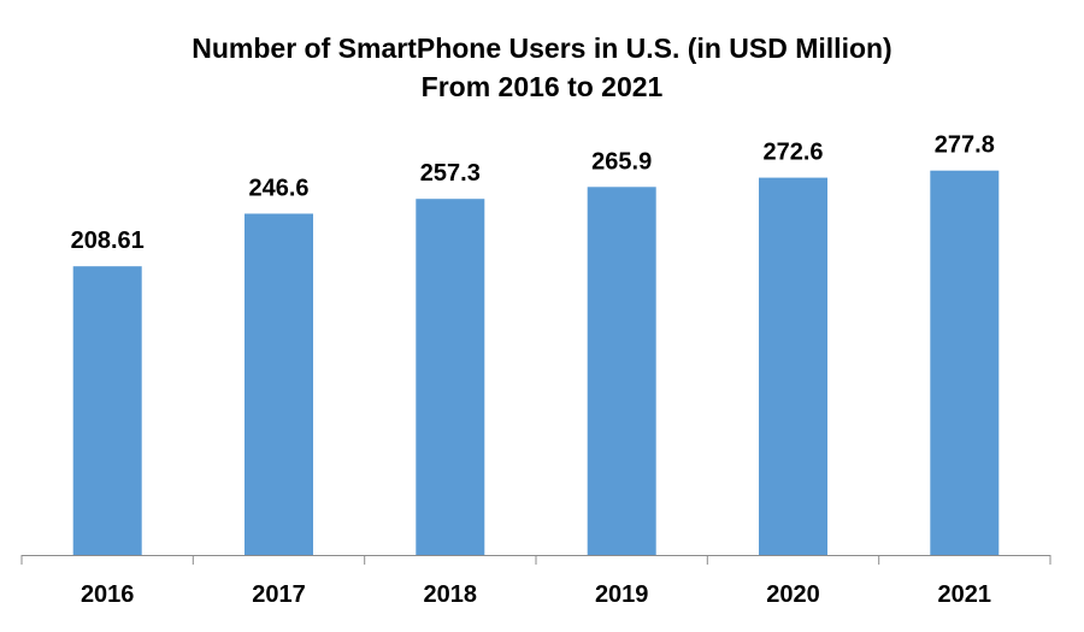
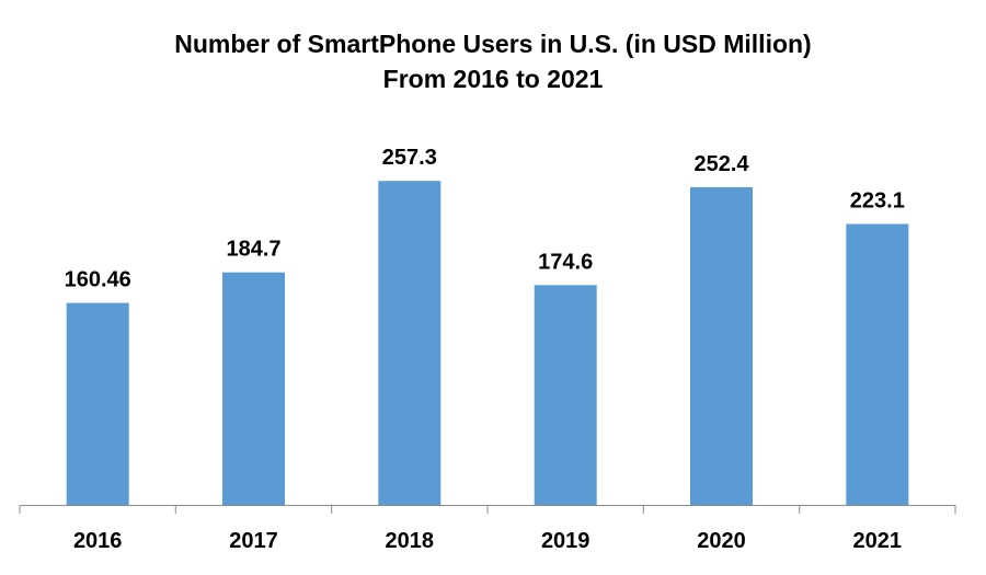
2016: 208.61 -> 160.46
2017: 246.6 -> 184.7
2019: 265.9 -> 174.6
2020: 272.6 -> 252.4
2021: 277.8 -> 223.1
